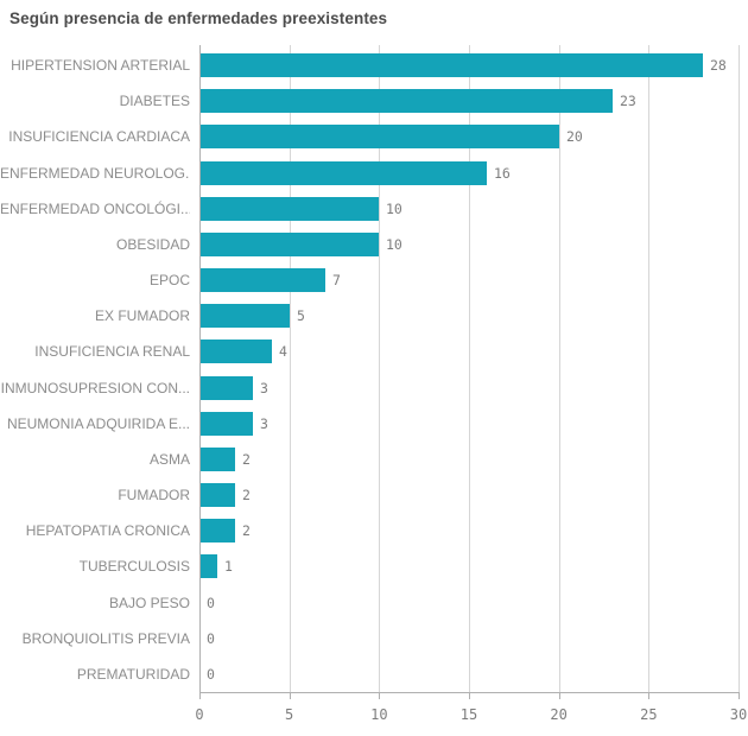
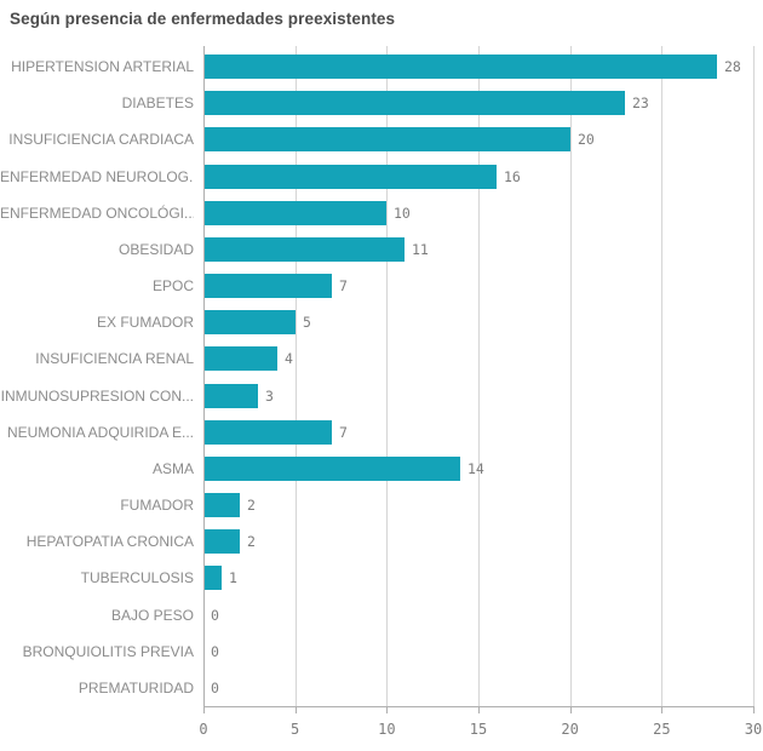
OBESIDAD: 10 -> 11
NEUMONIA ADQUIRIDA E...: 3 -> 7
ASMA: 2 -> 14
